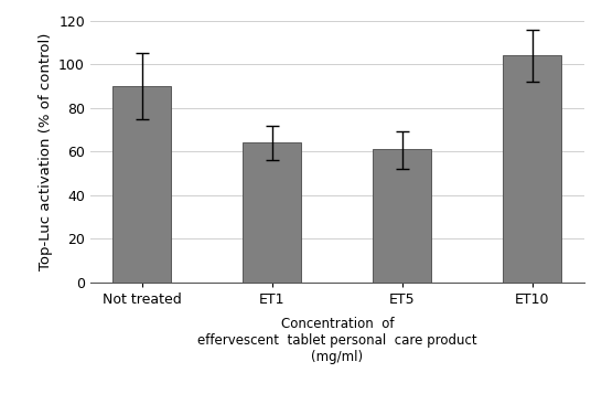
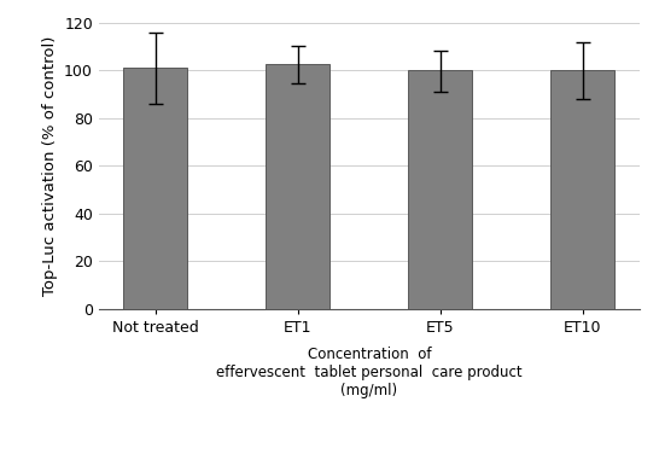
Not treated: 90 -> 101
ET1: 64 -> 102
ET5: 61 -> 100
ET10: 104 -> 100
